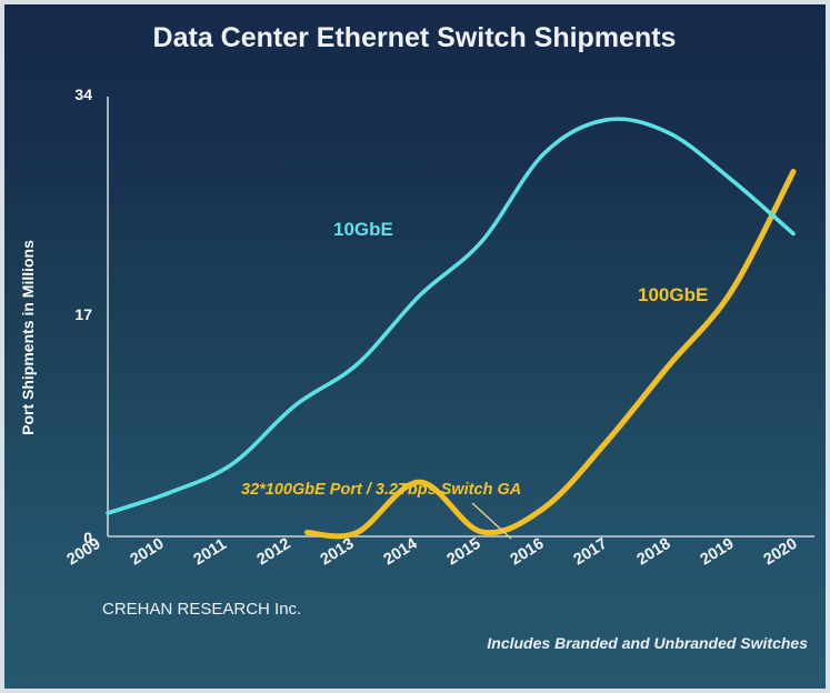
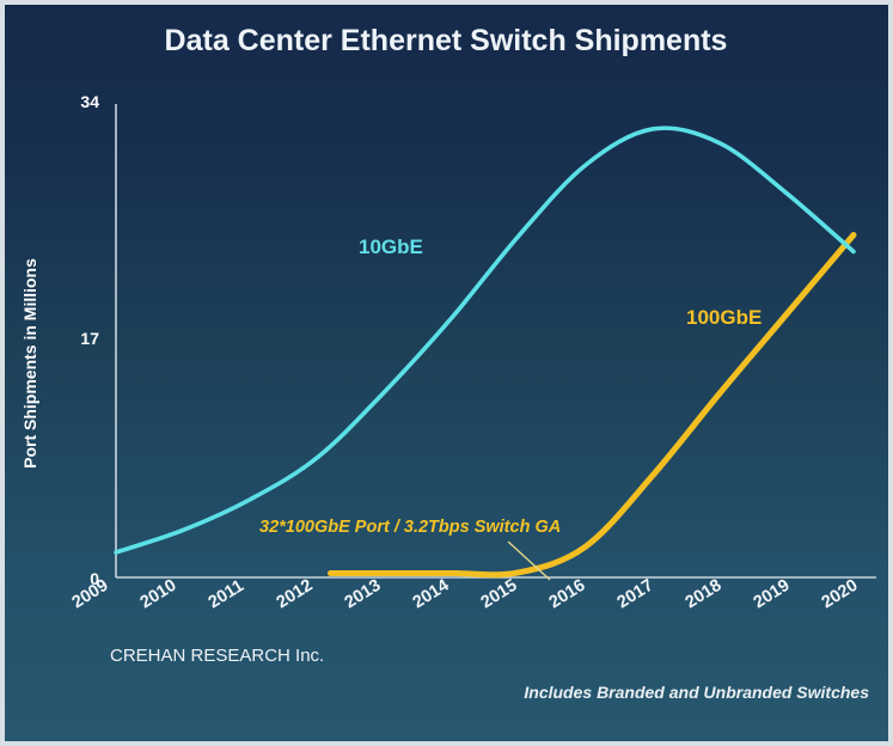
10GbE/2012: 10.1 -> 8.6
100GbE/2014: 4.2 -> 0.3
10GbE/2015: 22.8 -> 24.5
100GbE/2020: 28.2 -> 24.6
